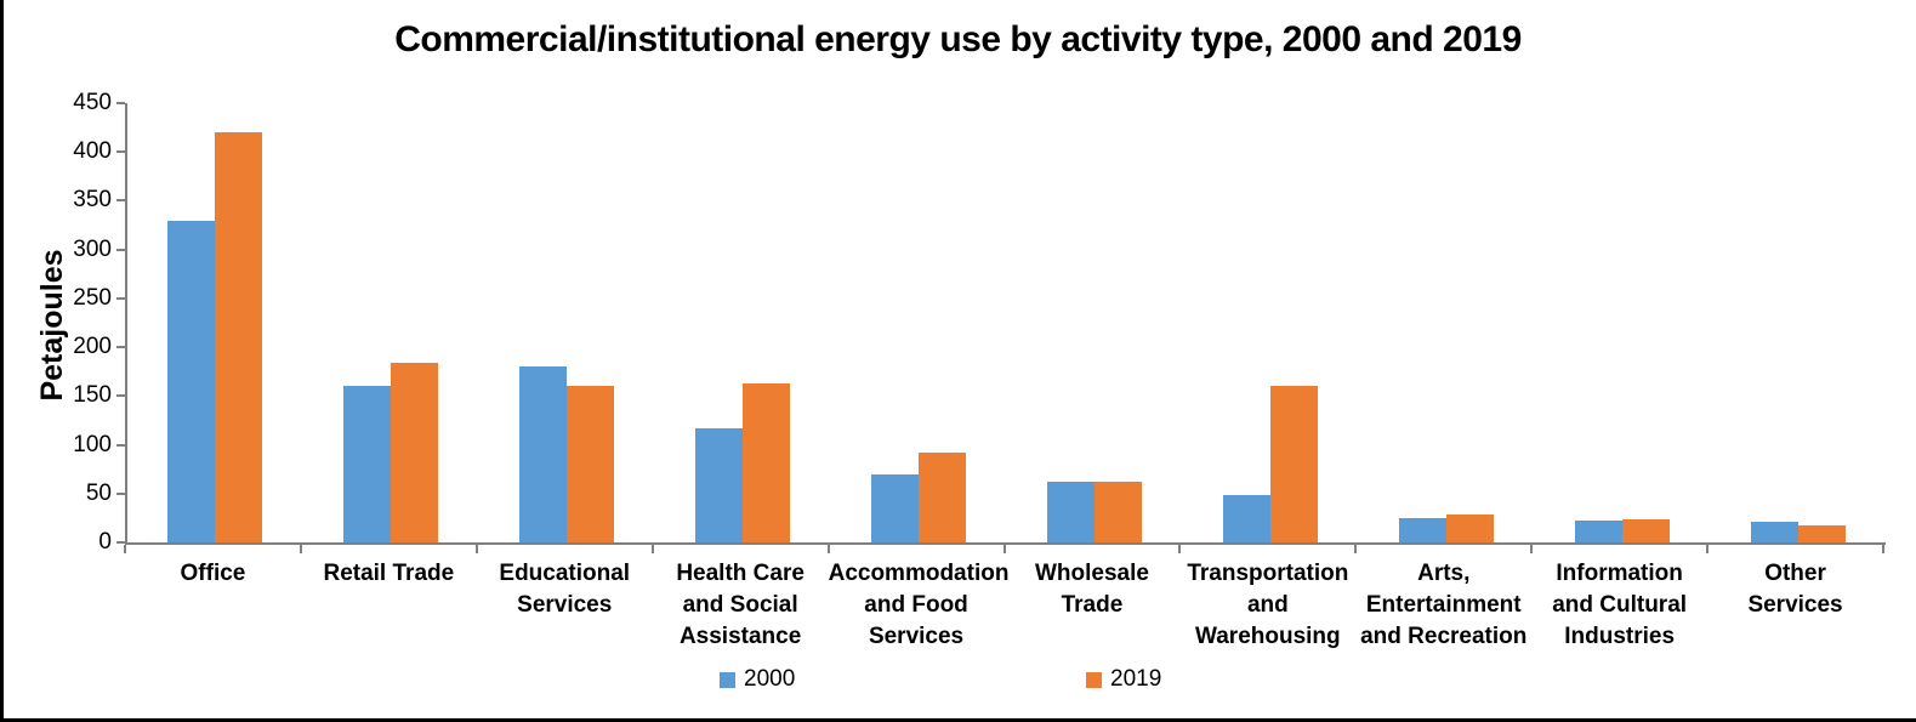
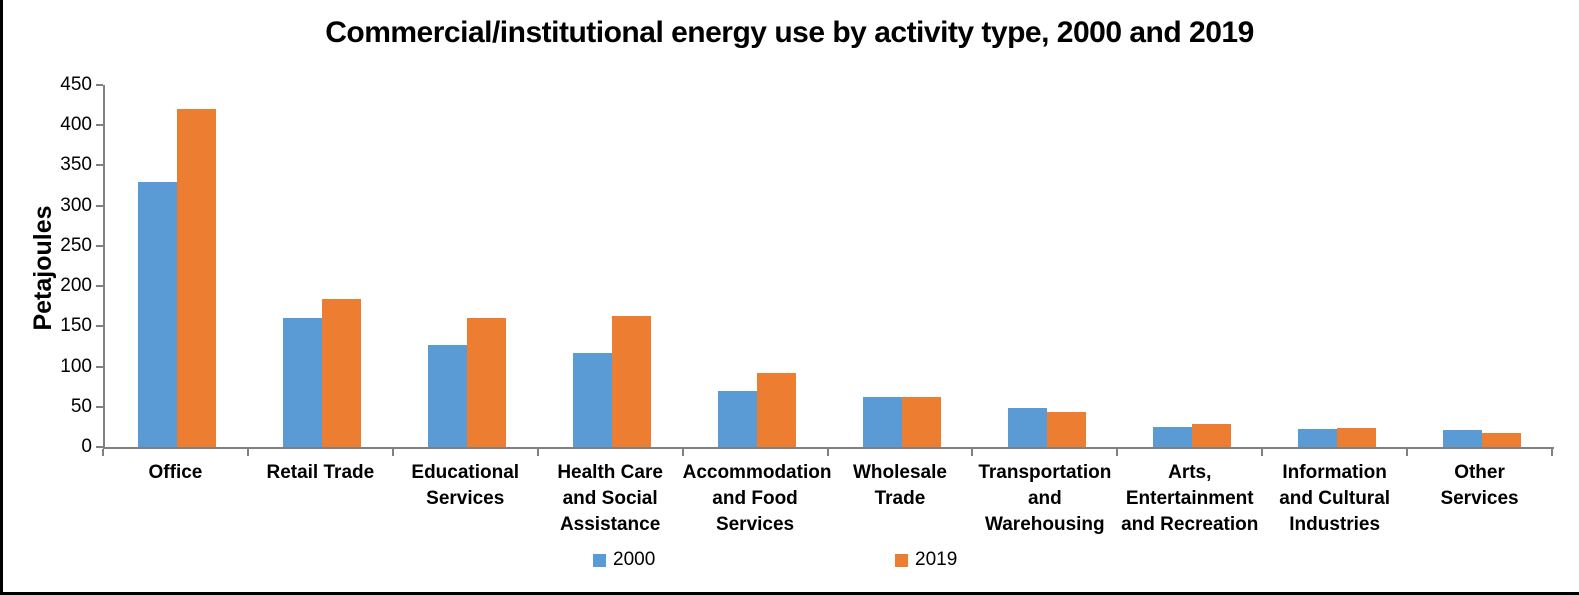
2000/Educational Services: 180 -> 130
2019/Transportation and Warehousing: 160 -> 40
